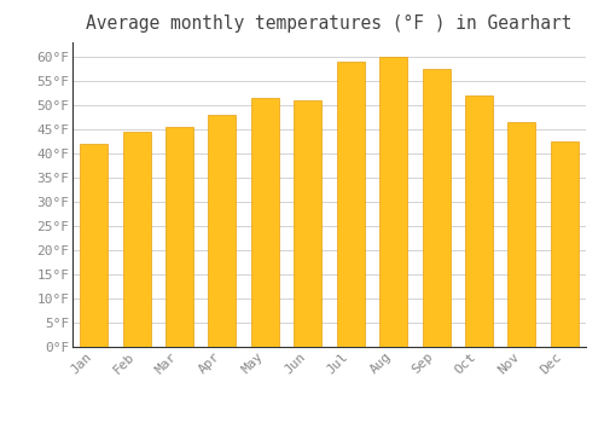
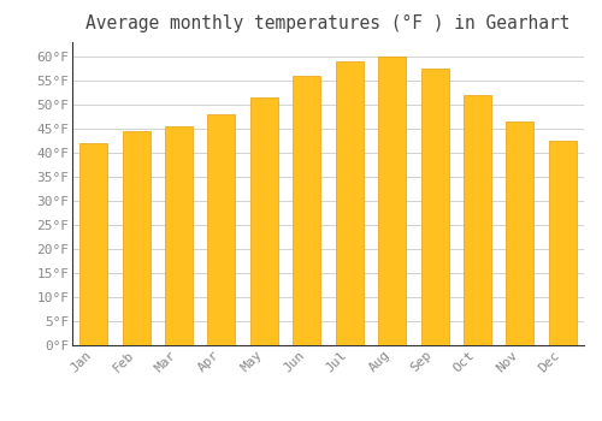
Jun: 51.0°F -> 56.0°F
